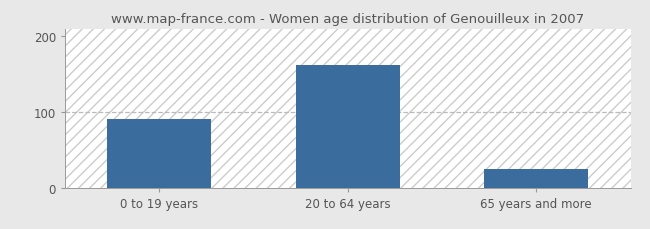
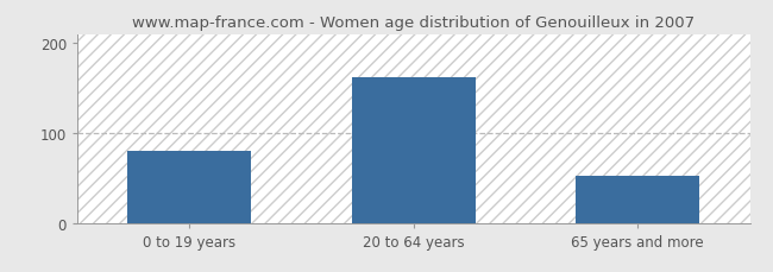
0 to 19 years: 91 -> 80
65 years and more: 25 -> 52
